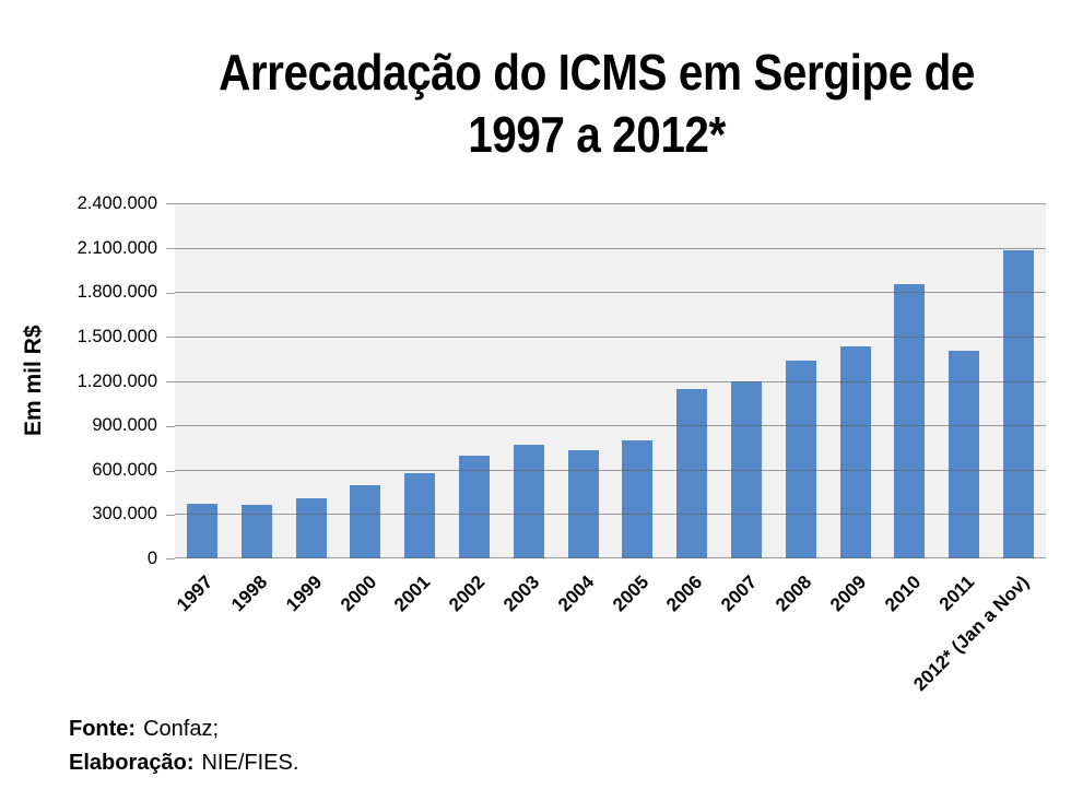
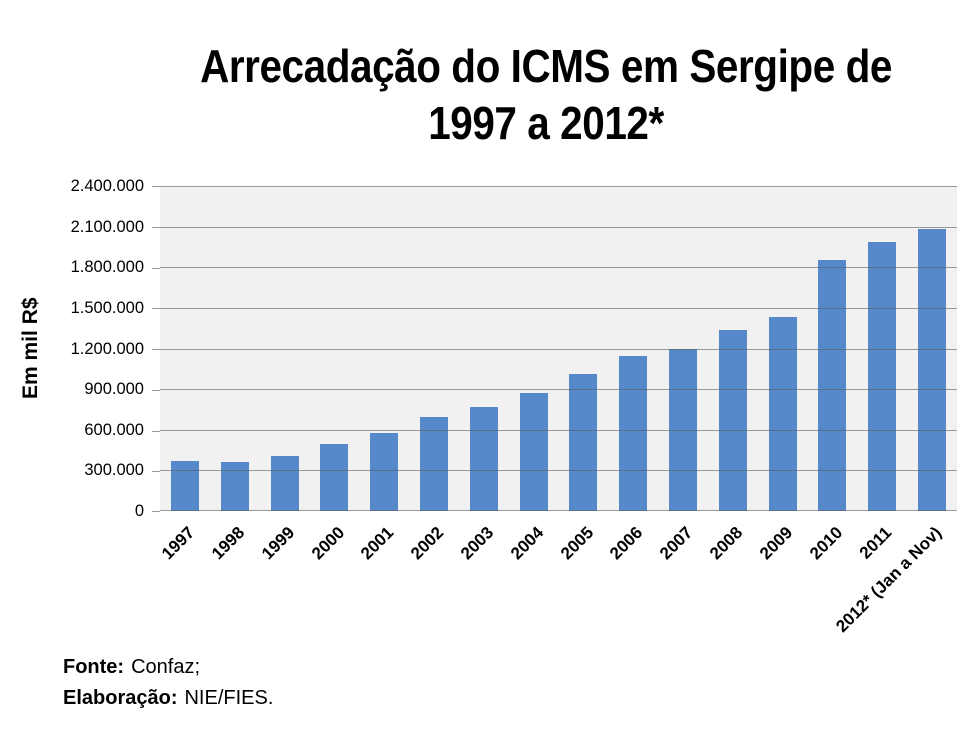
2004: 730000 -> 880000
2005: 800000 -> 1020000
2011: 1400000 -> 1990000
